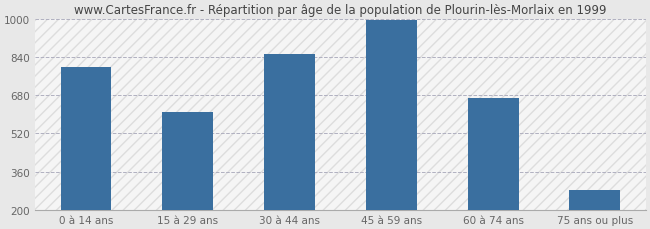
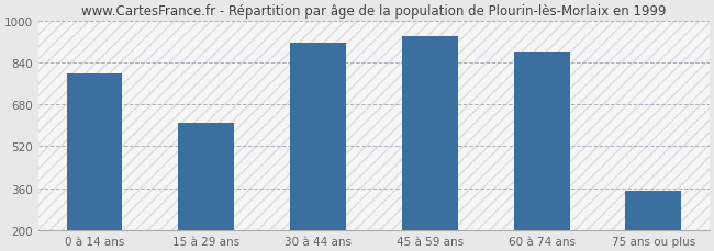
30 à 44 ans: 851 -> 915
45 à 59 ans: 995 -> 940
60 à 74 ans: 670 -> 880
75 ans ou plus: 285 -> 350
